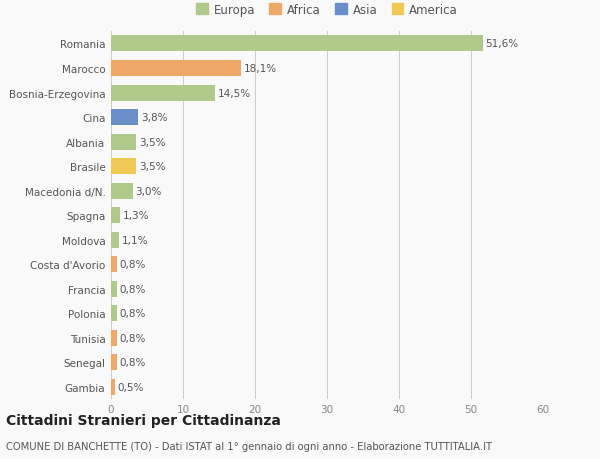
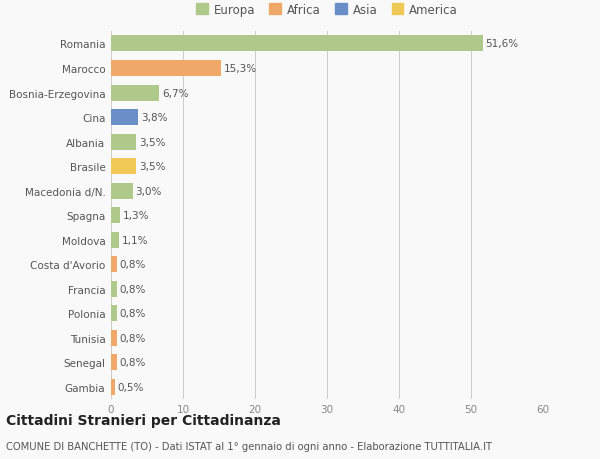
Marocco: 18,1% -> 15,3%
Bosnia-Erzegovina: 14,5% -> 6,7%
